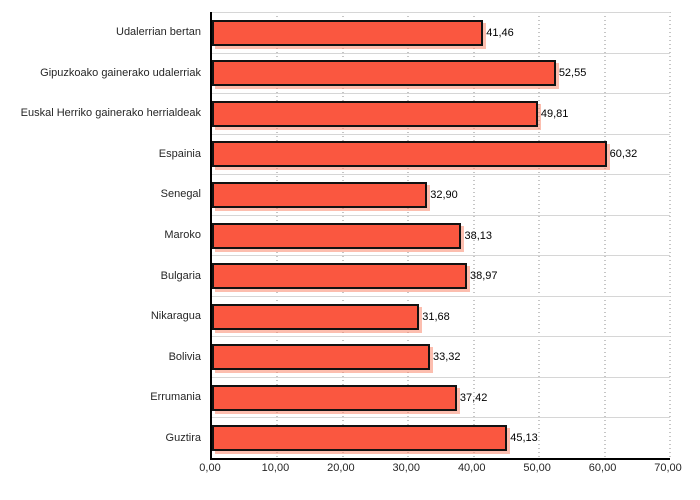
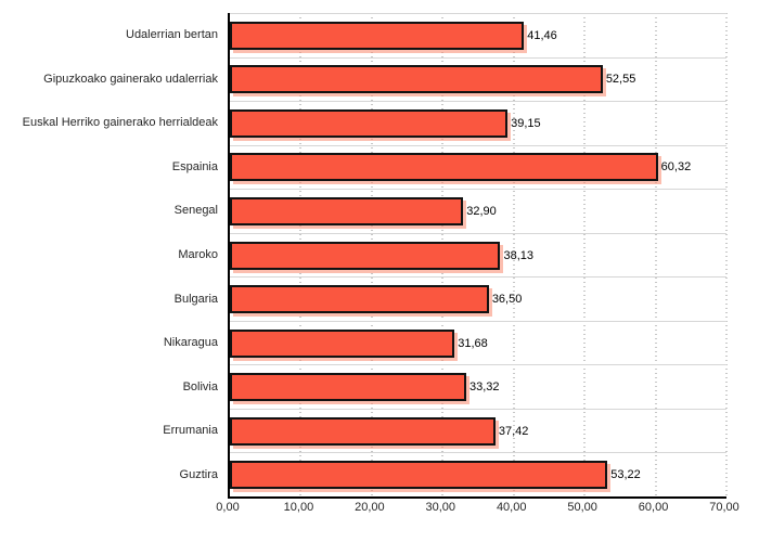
Euskal Herriko gainerako herrialdeak: 49,81 -> 39,15
Bulgaria: 38,97 -> 36,50
Guztira: 45,13 -> 53,22
